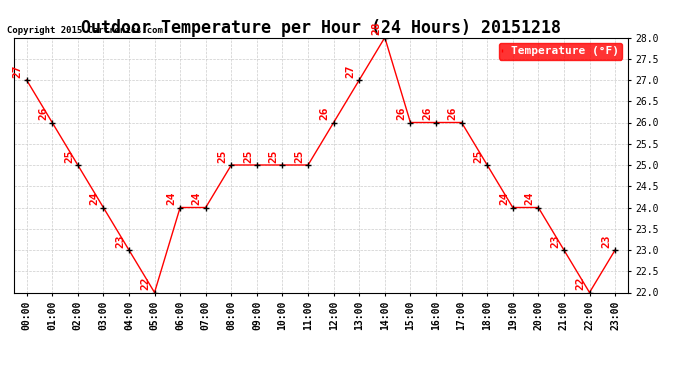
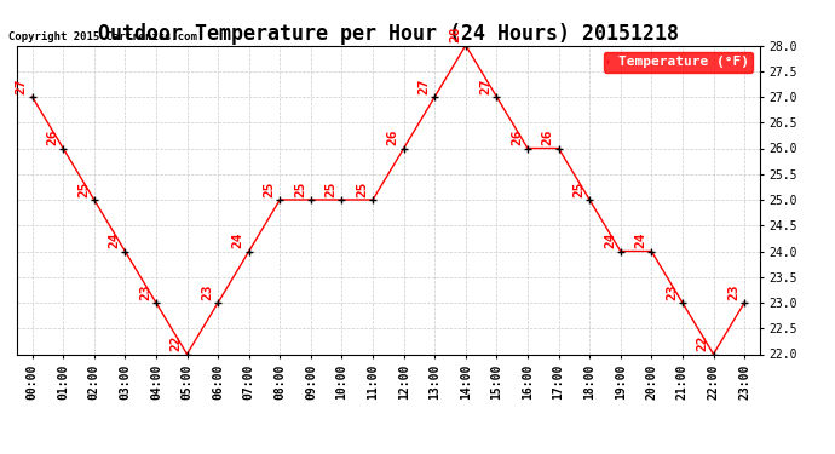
06:00: 24 -> 23
15:00: 26 -> 27
